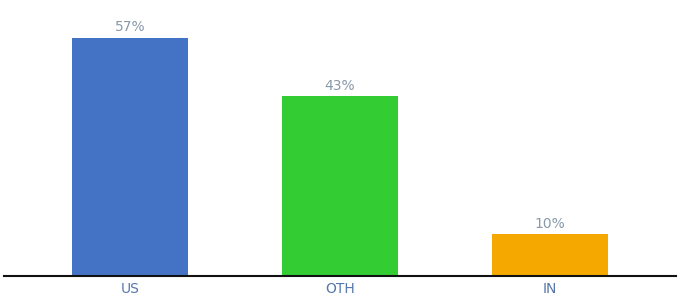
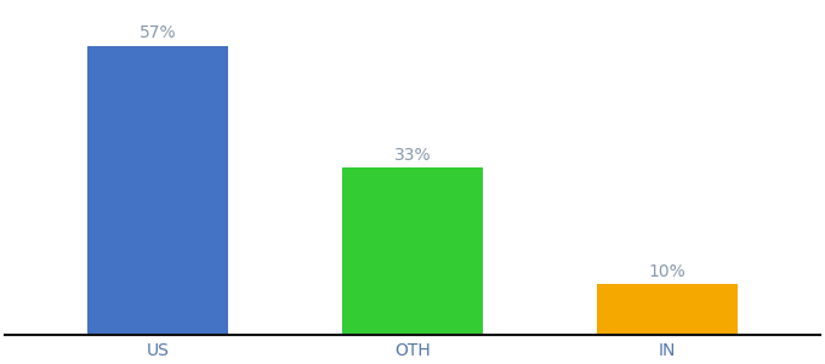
OTH: 43% -> 33%
